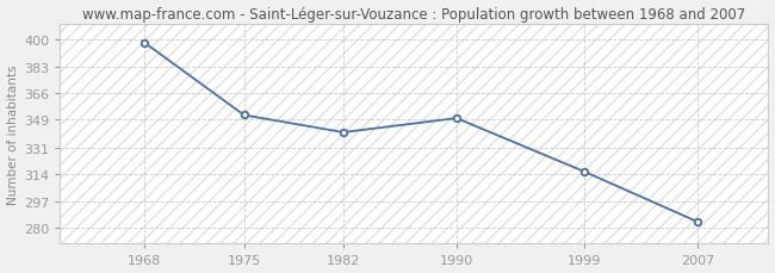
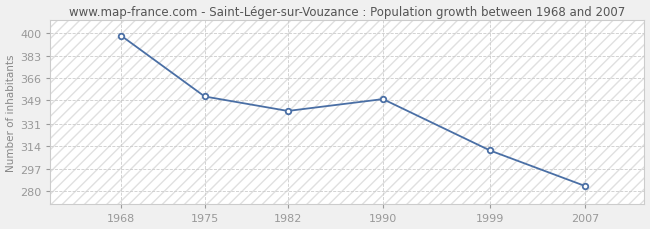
1999: 316 -> 311
